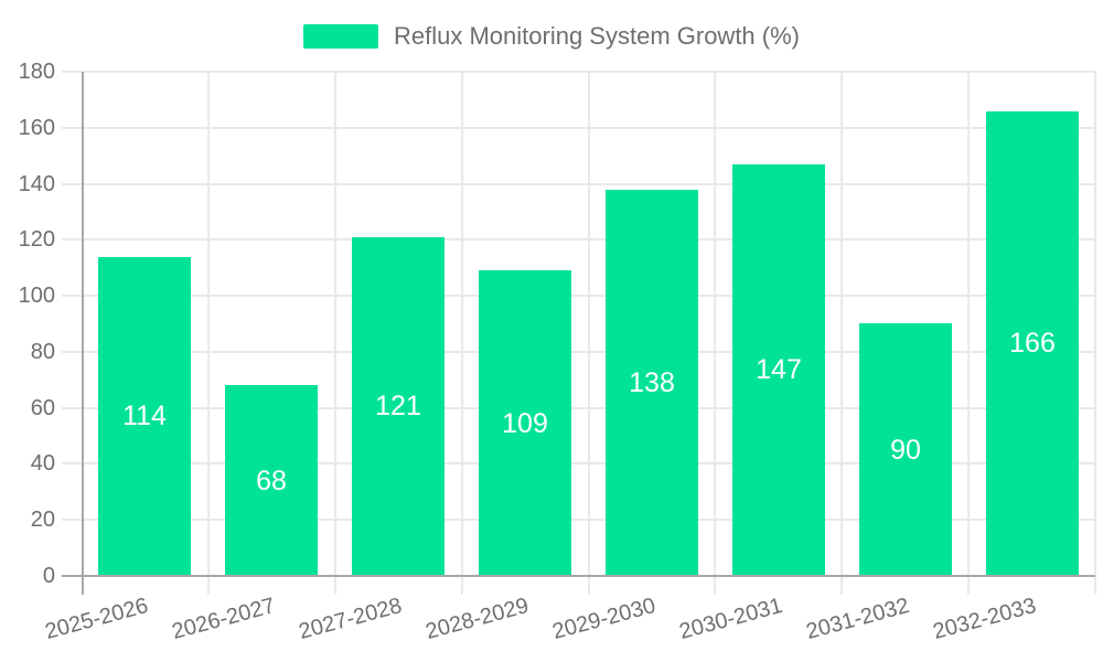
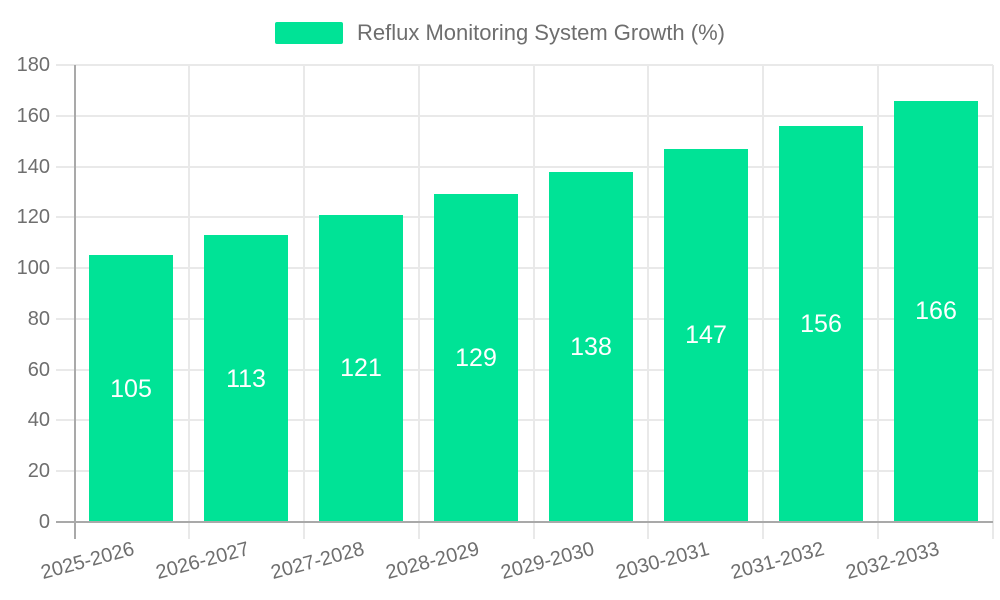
2025-2026: 114 -> 105
2026-2027: 68 -> 113
2028-2029: 109 -> 129
2031-2032: 90 -> 156
